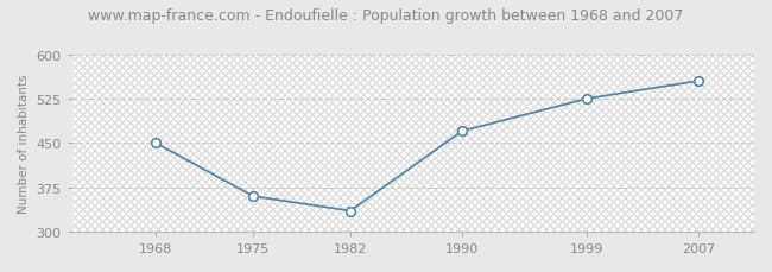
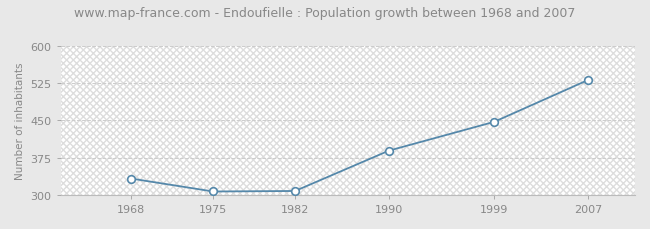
1968: 450 -> 333
1975: 360 -> 307
1982: 335 -> 308
1990: 470 -> 389
1999: 525 -> 447
2007: 555 -> 531
